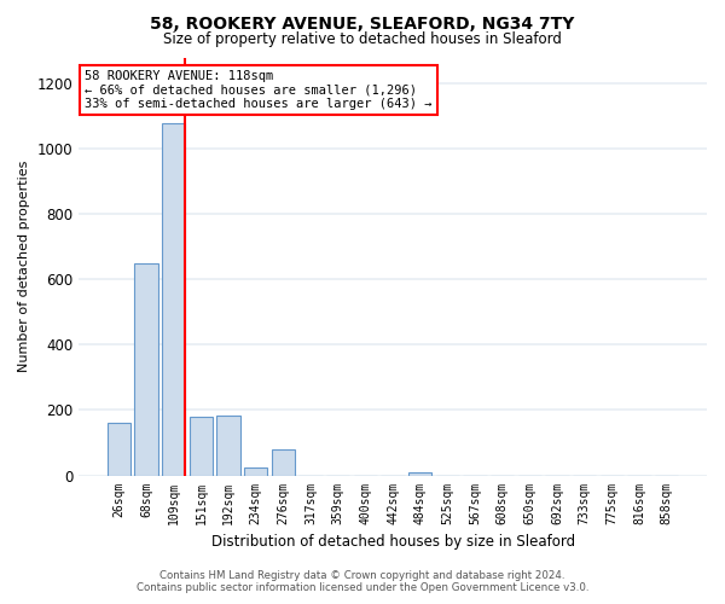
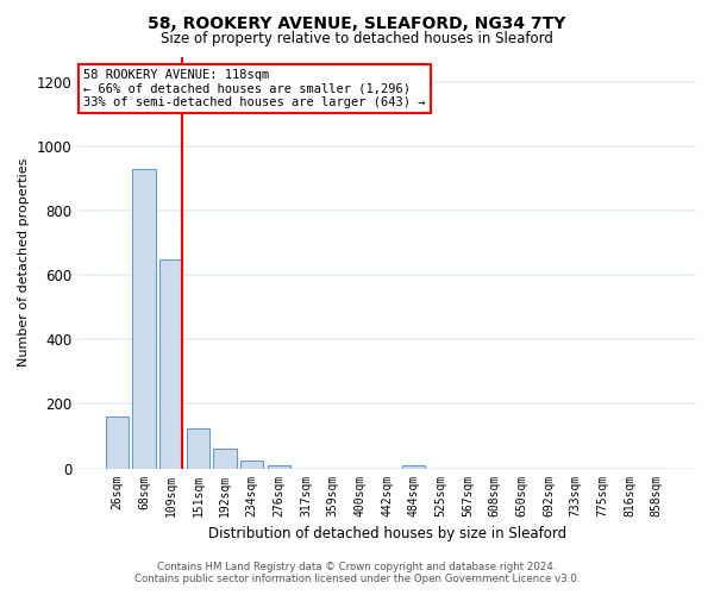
68sqm: 650 -> 930
109sqm: 1080 -> 650
151sqm: 180 -> 125
192sqm: 185 -> 62
276sqm: 80 -> 10
